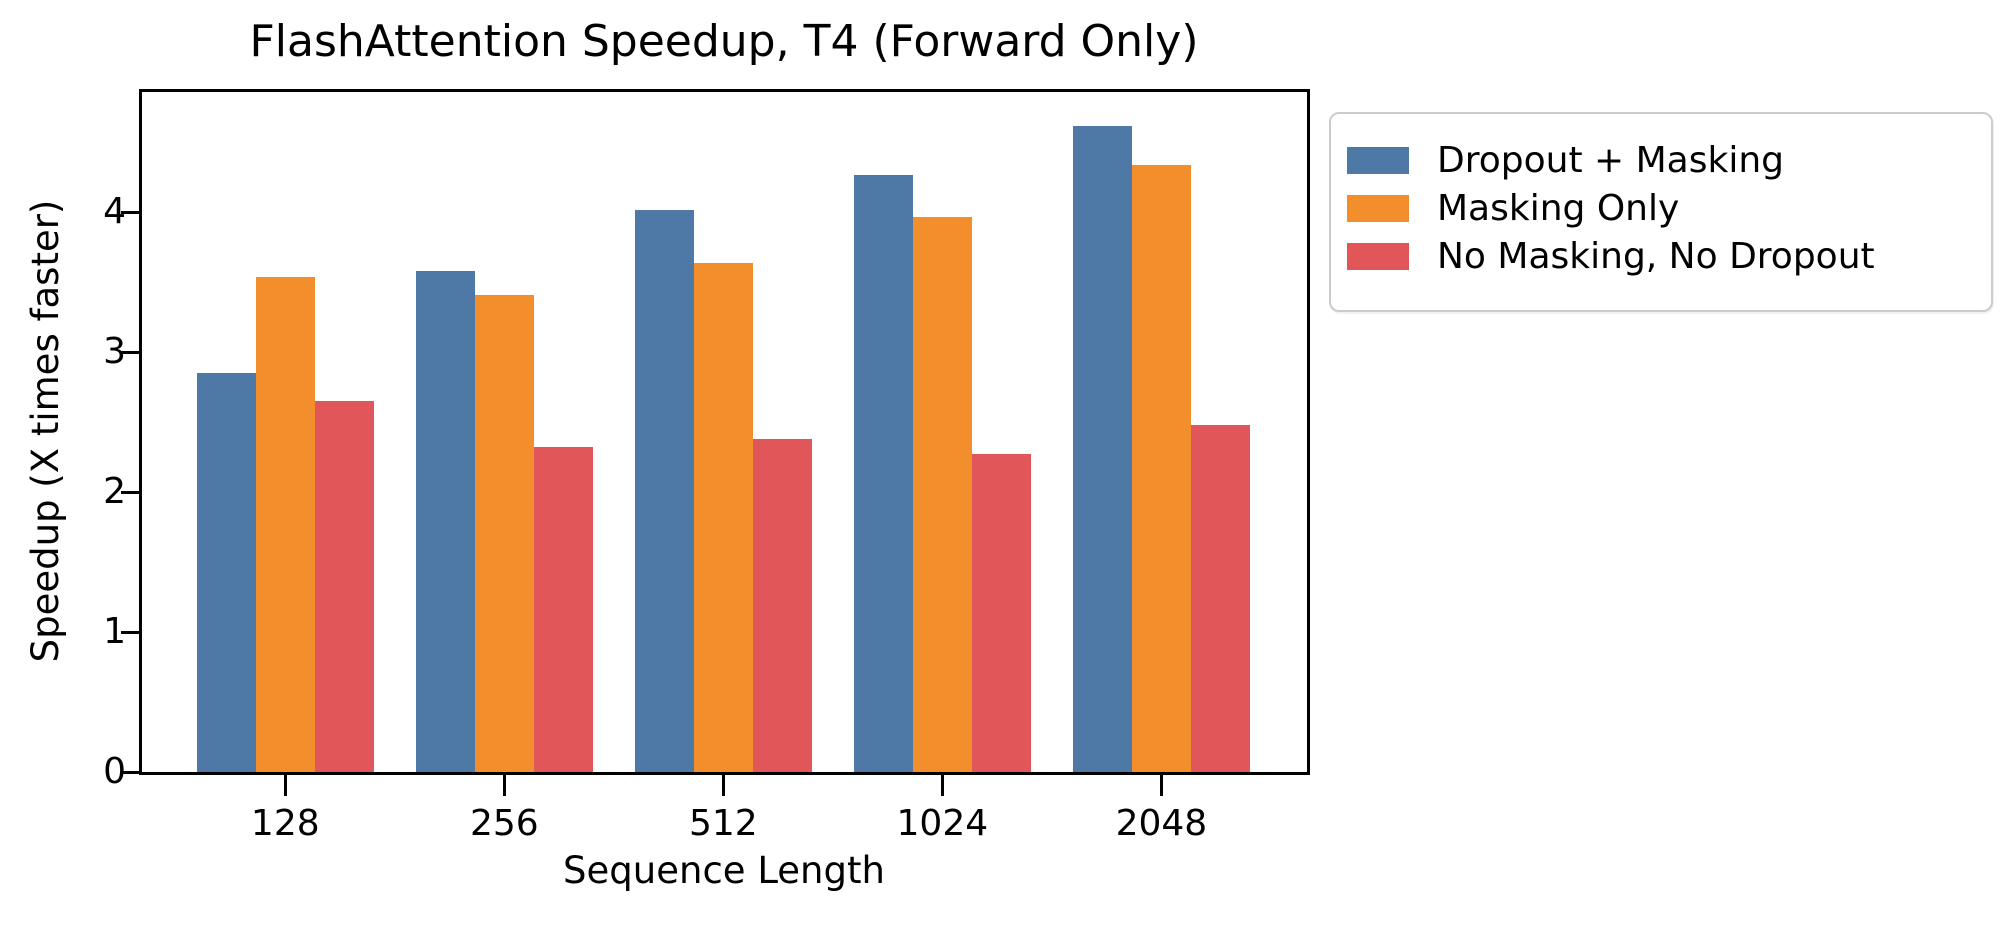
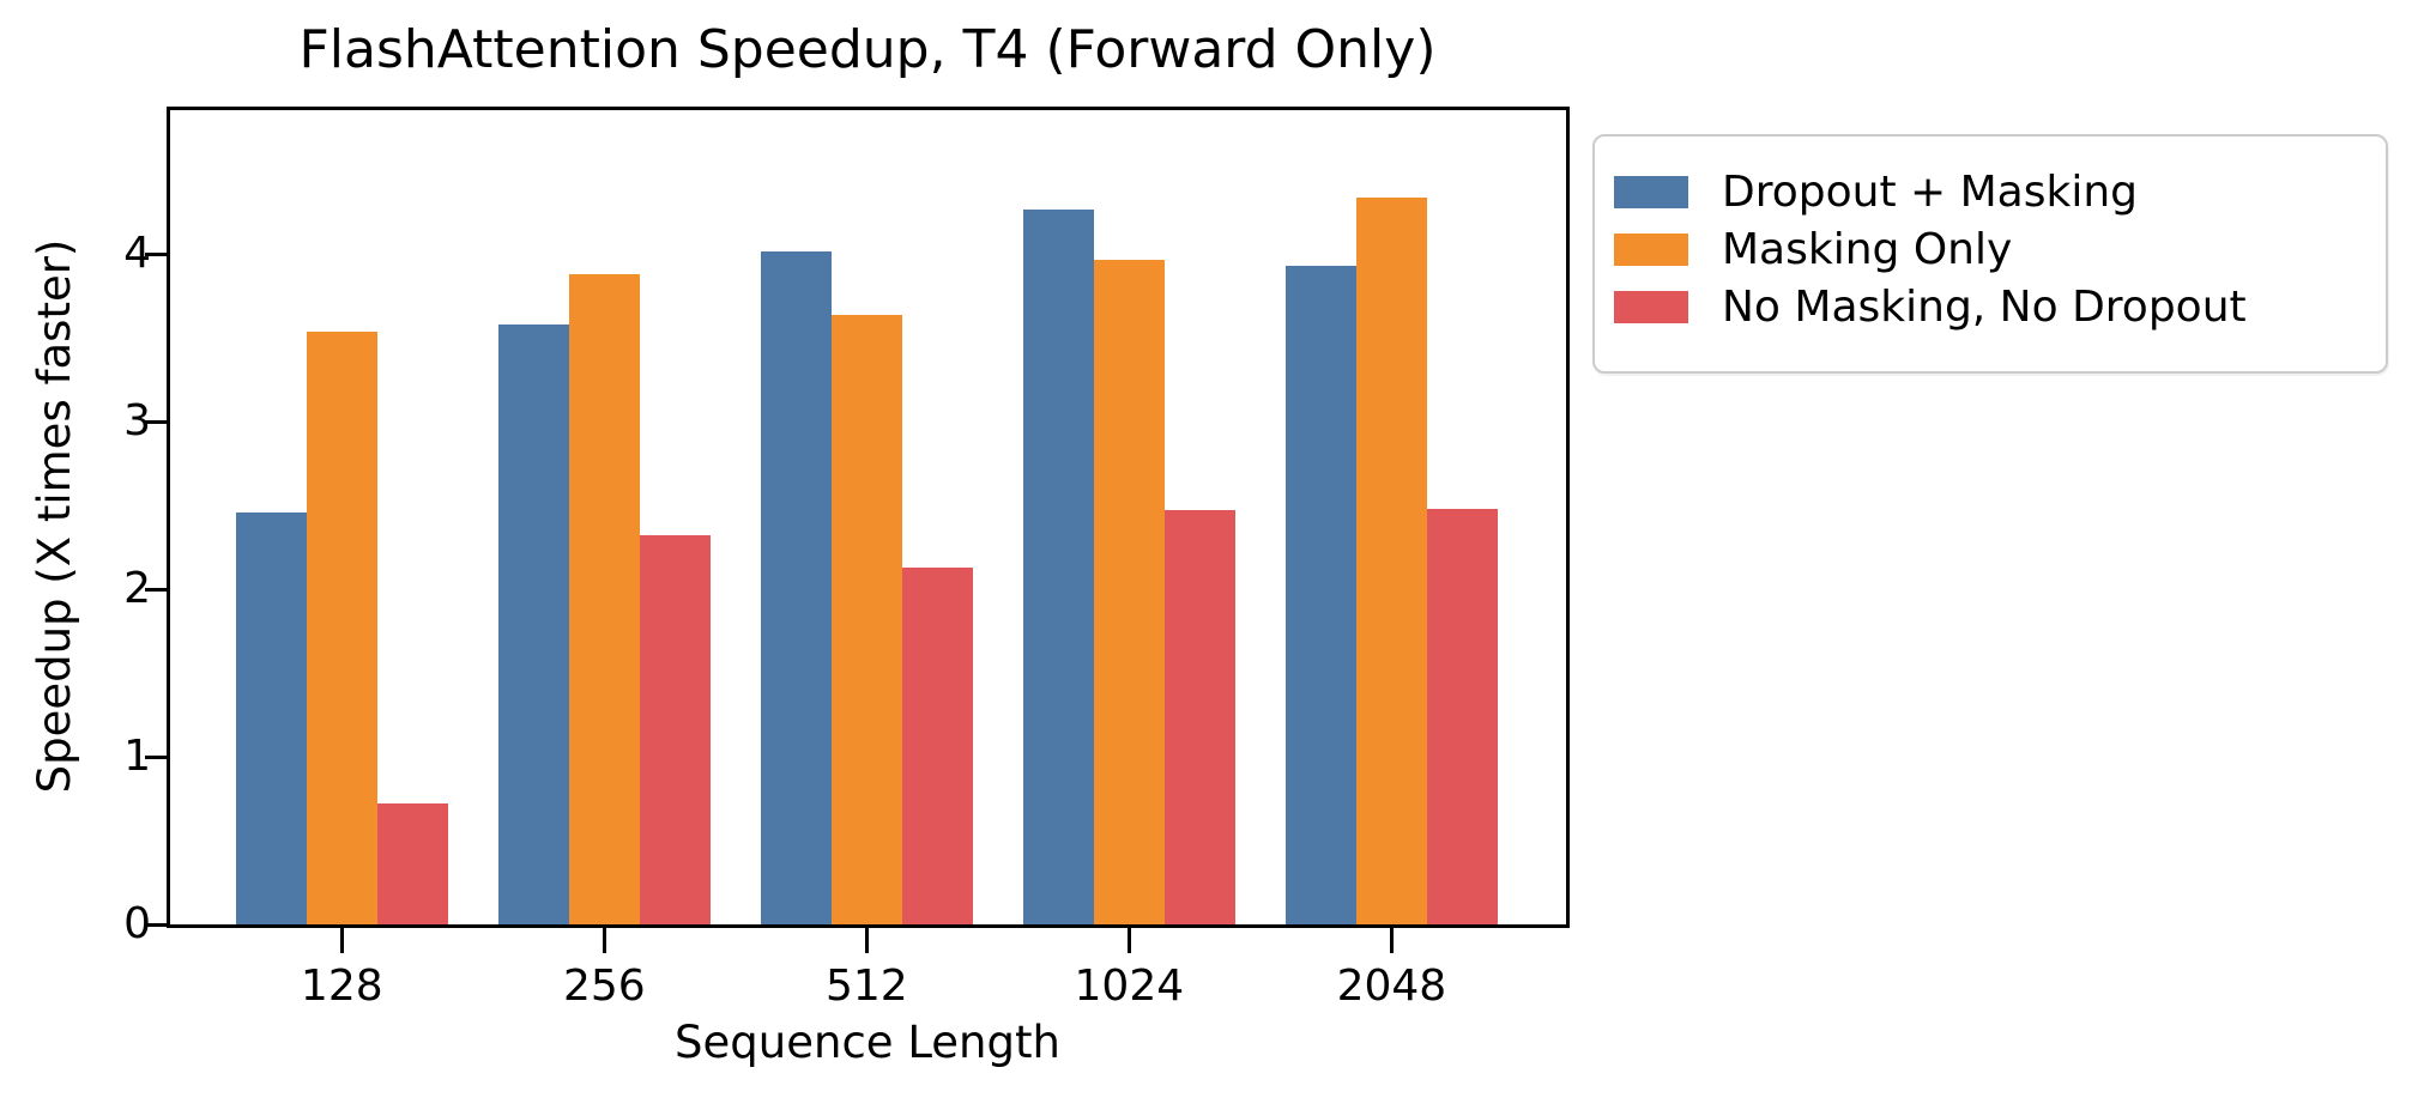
Dropout + Masking/128: 2.85 -> 2.46
No Masking, No Dropout/128: 2.65 -> 0.72
Masking Only/256: 3.41 -> 3.88
No Masking, No Dropout/512: 2.38 -> 2.13
No Masking, No Dropout/1024: 2.27 -> 2.47
Dropout + Masking/2048: 4.62 -> 3.93
